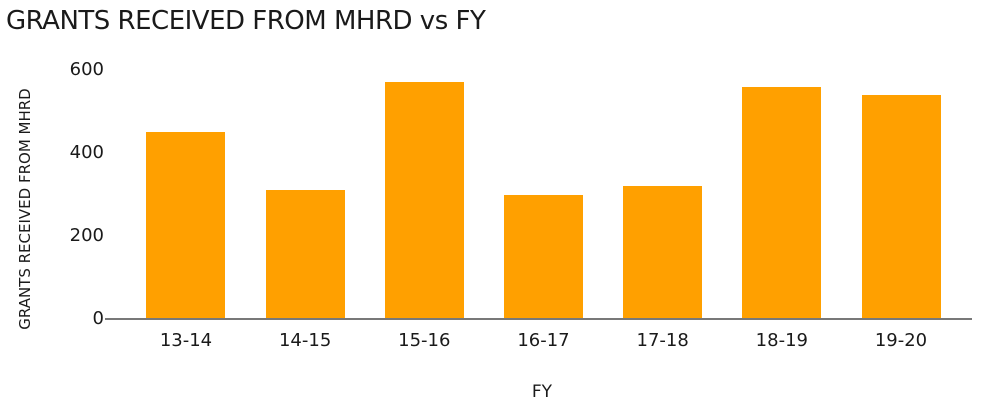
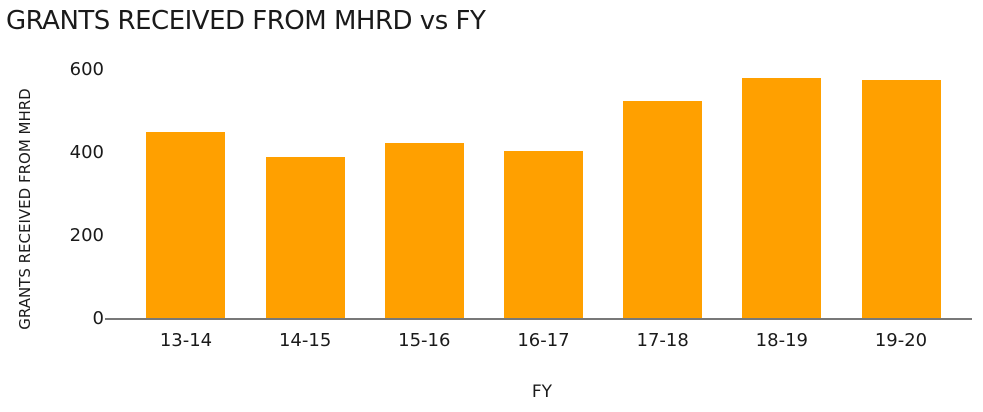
14-15: 310 -> 390
15-16: 570 -> 420
16-17: 300 -> 400
17-18: 320 -> 520
18-19: 560 -> 580
19-20: 540 -> 580
